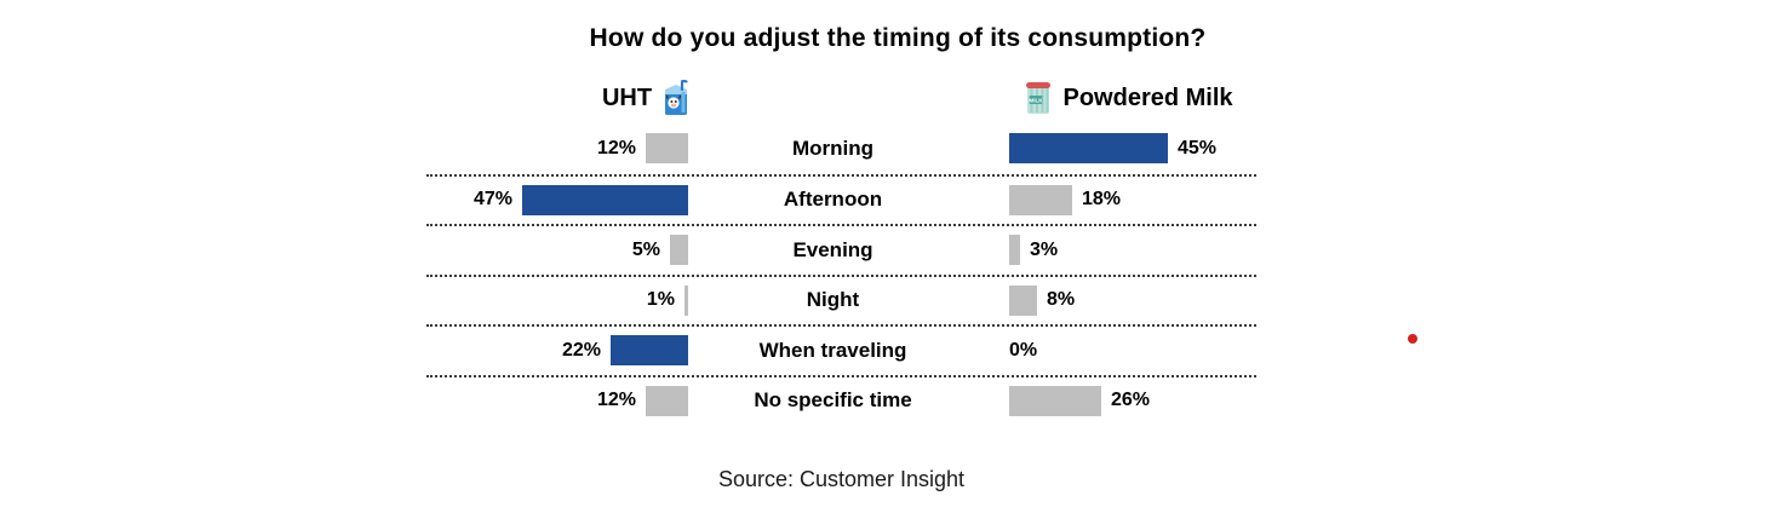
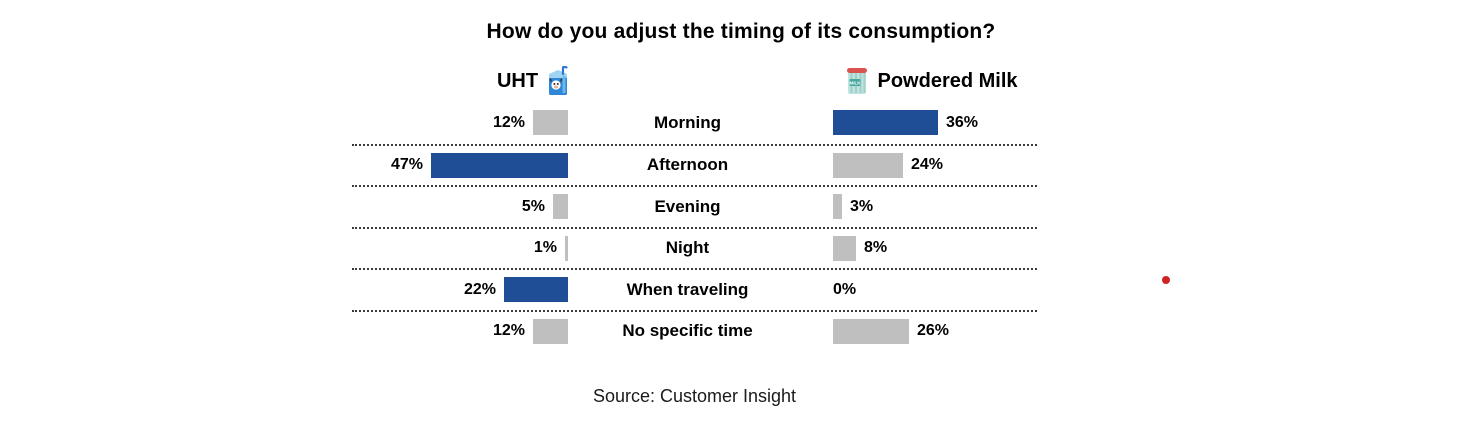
Powdered Milk/Morning: 45% -> 36%
Powdered Milk/Afternoon: 18% -> 24%
